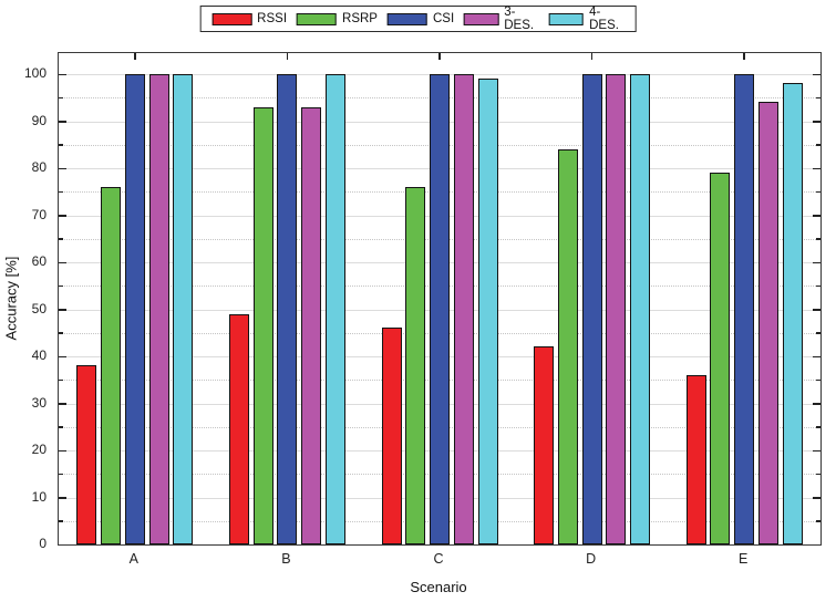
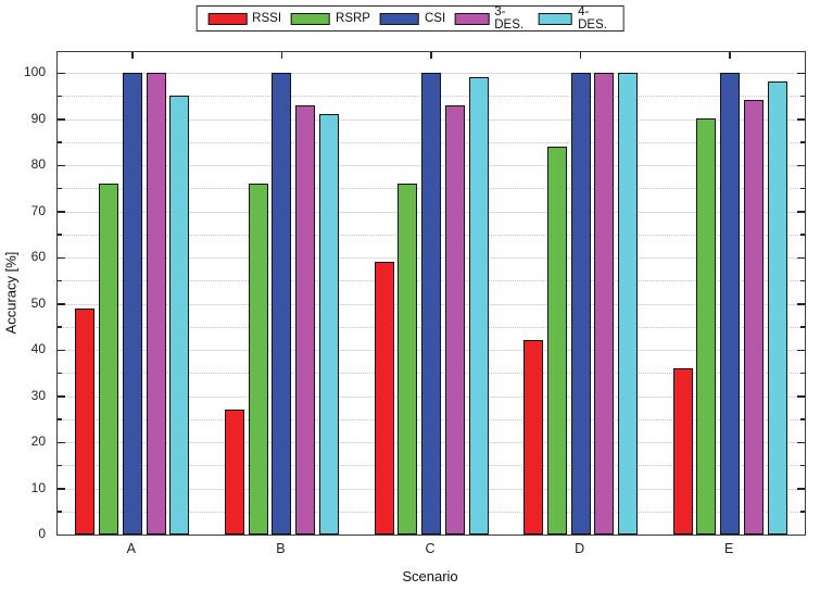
RSSI/A: 38 -> 49
4-DES./A: 100 -> 95
RSSI/B: 49 -> 27
RSRP/B: 93 -> 76
4-DES./B: 100 -> 91
RSSI/C: 46 -> 59
3-DES./C: 100 -> 93
RSRP/E: 79 -> 90
